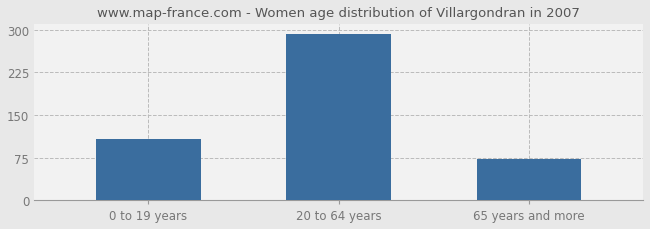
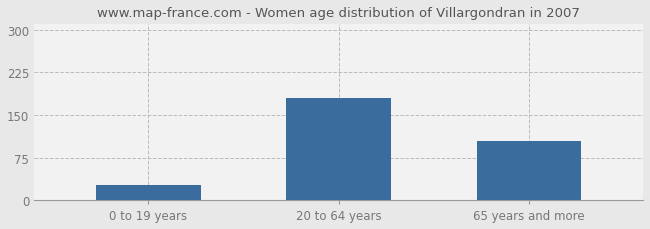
0 to 19 years: 107 -> 26
20 to 64 years: 292 -> 180
65 years and more: 73 -> 104
